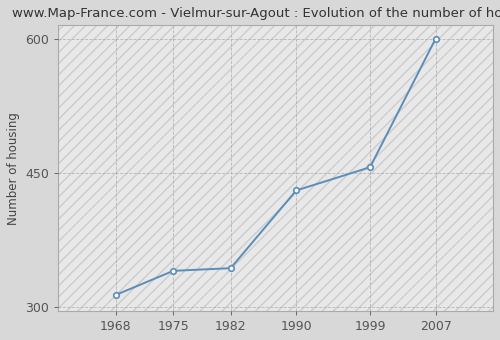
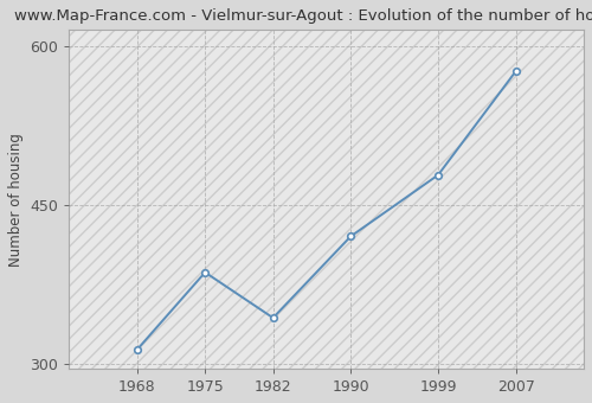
1975: 340 -> 386
1990: 430 -> 420
1999: 456 -> 478
2007: 600 -> 576
